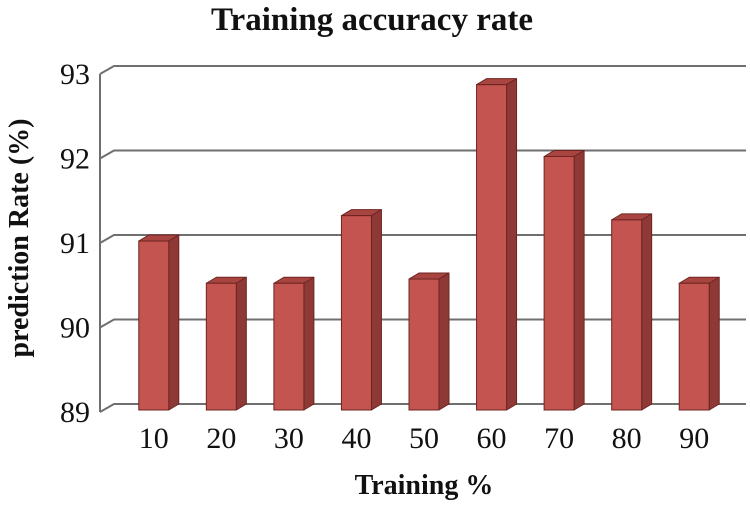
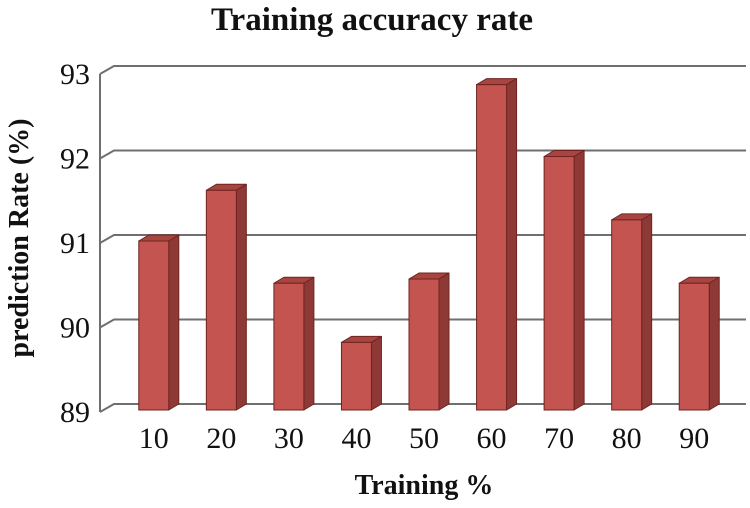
20: 90.5 -> 91.6
40: 91.3 -> 89.8
